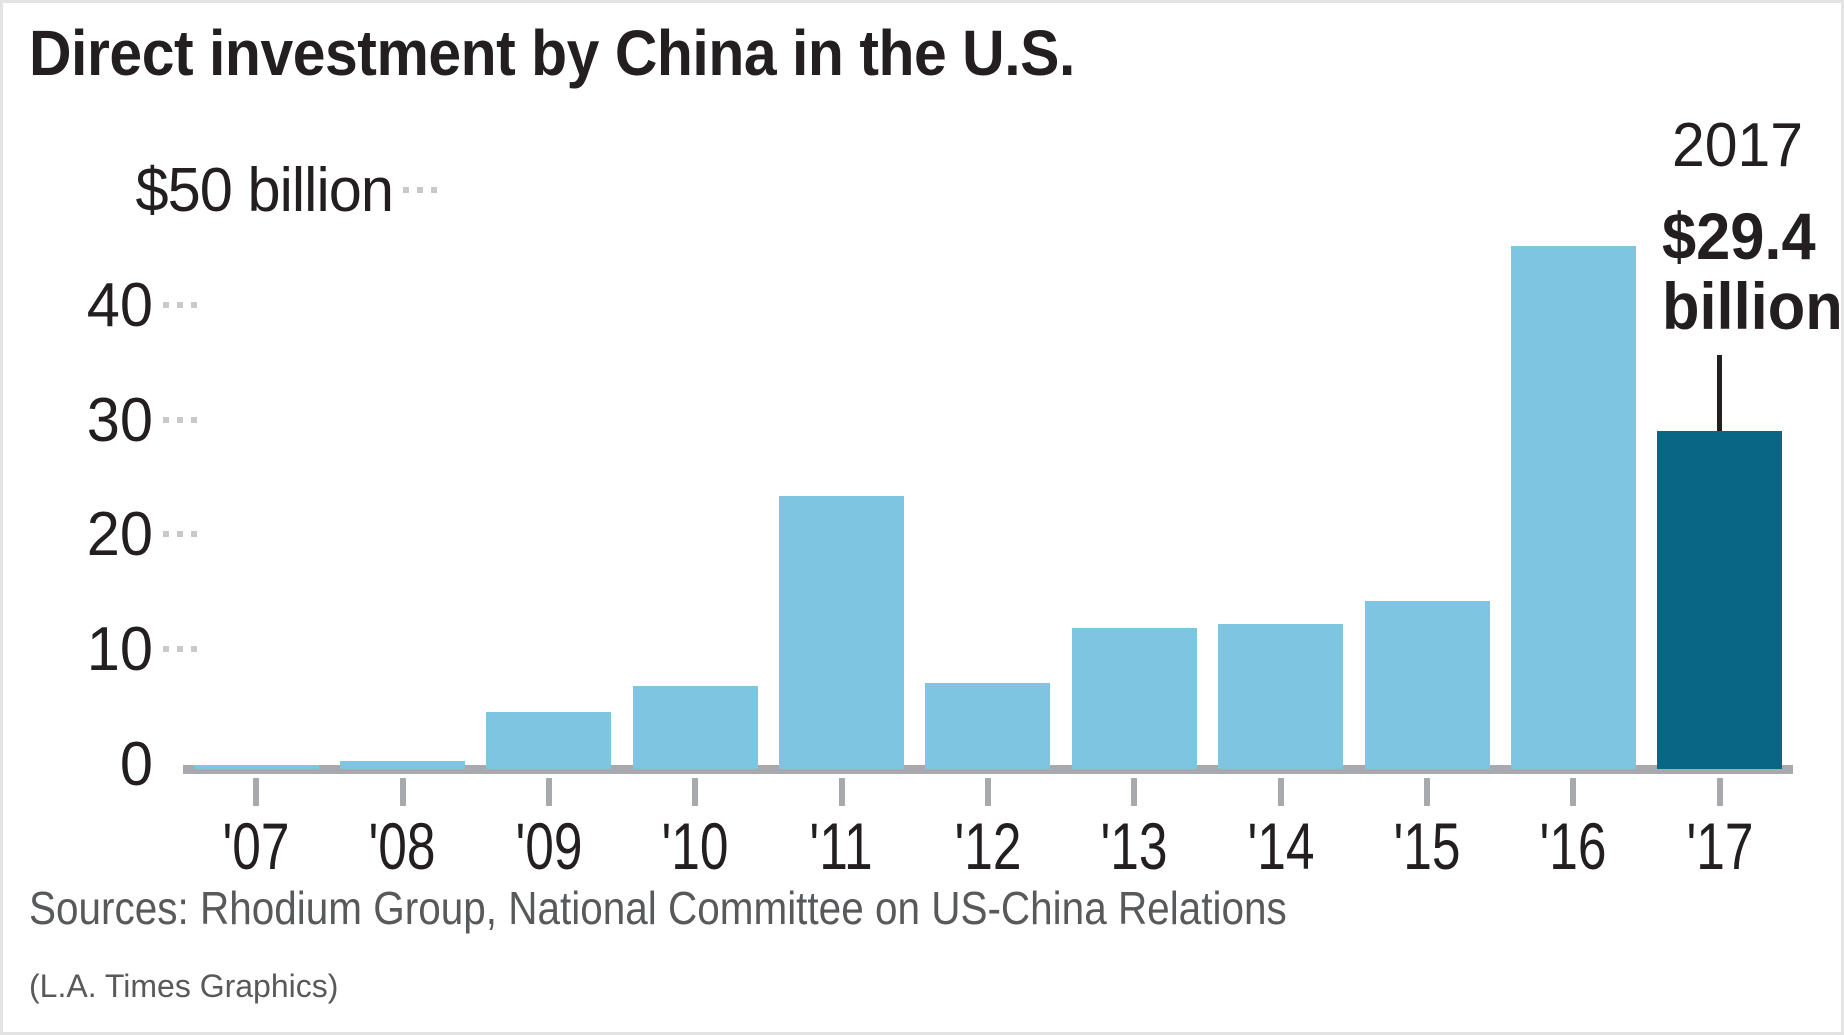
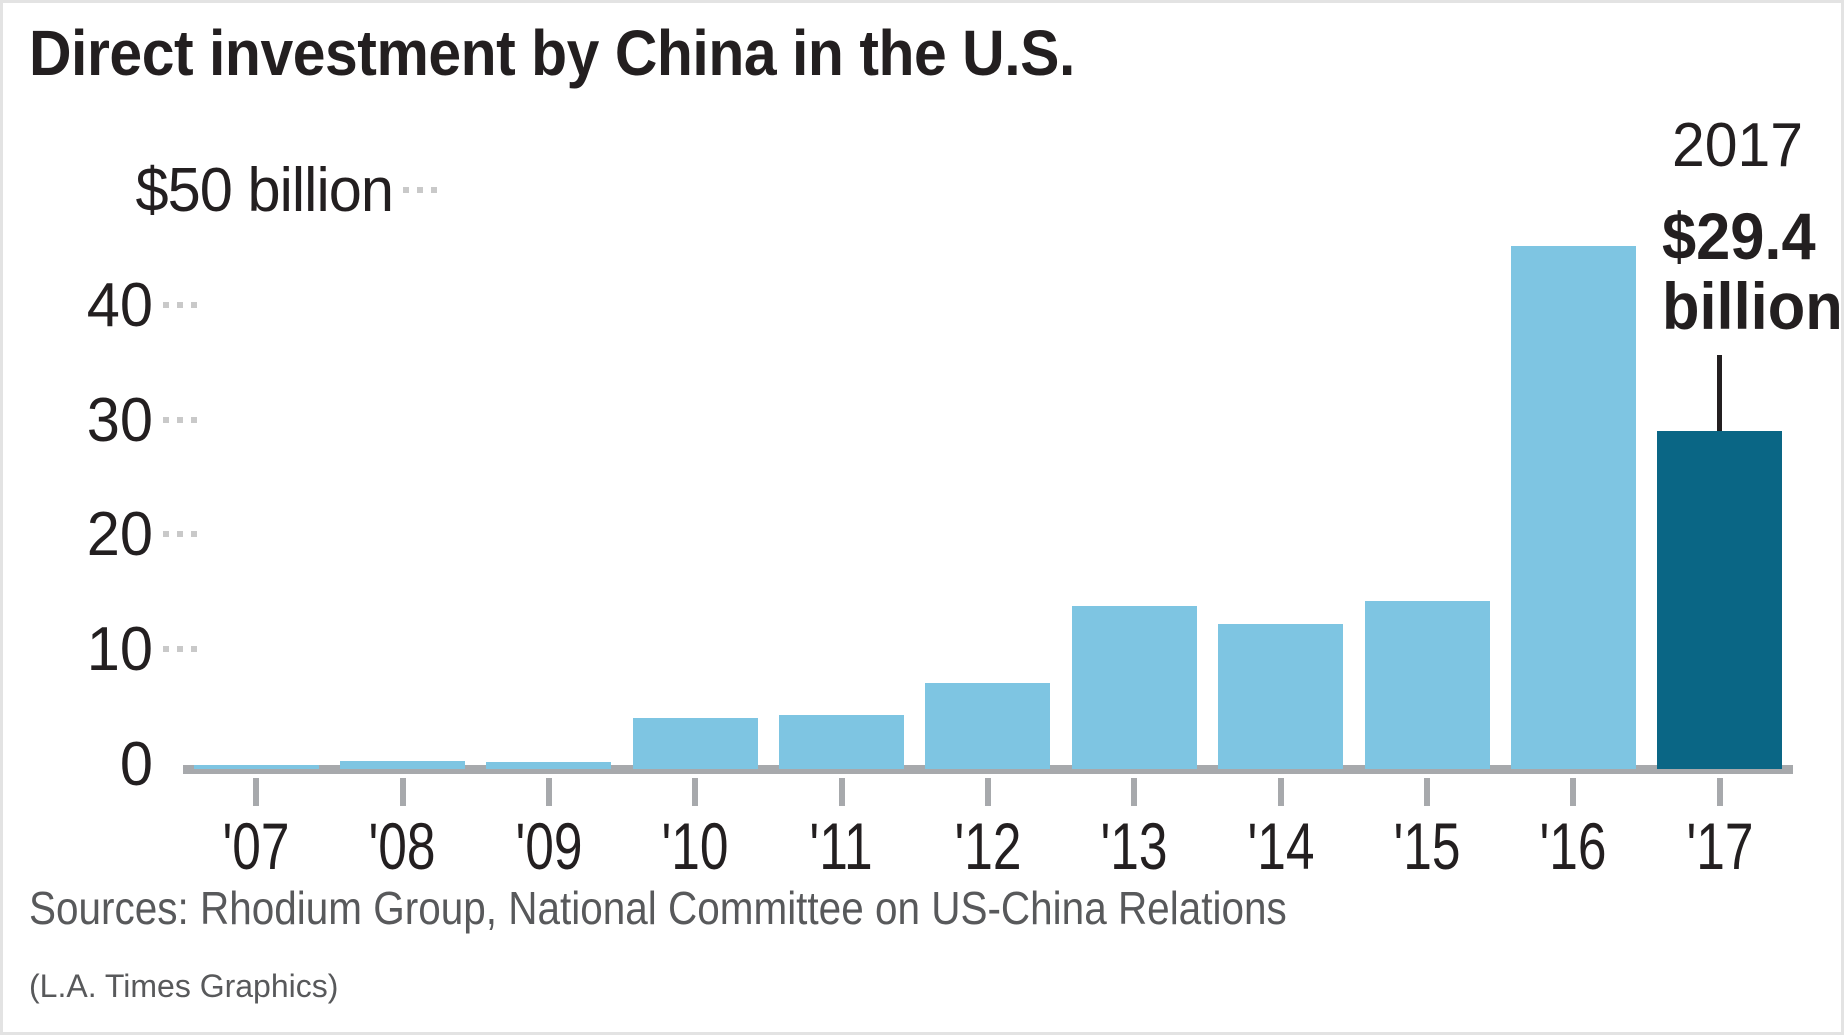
'09: 5.0 -> 0.6
'10: 7.2 -> 4.4
'11: 23.8 -> 4.7
'13: 12.3 -> 14.2
